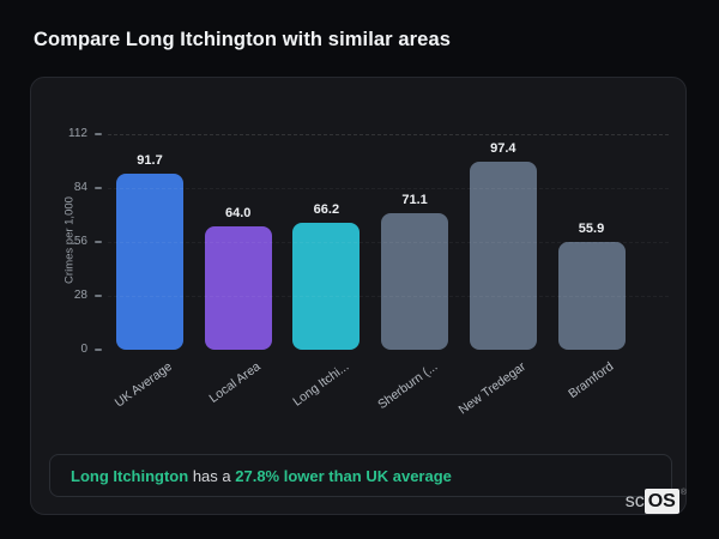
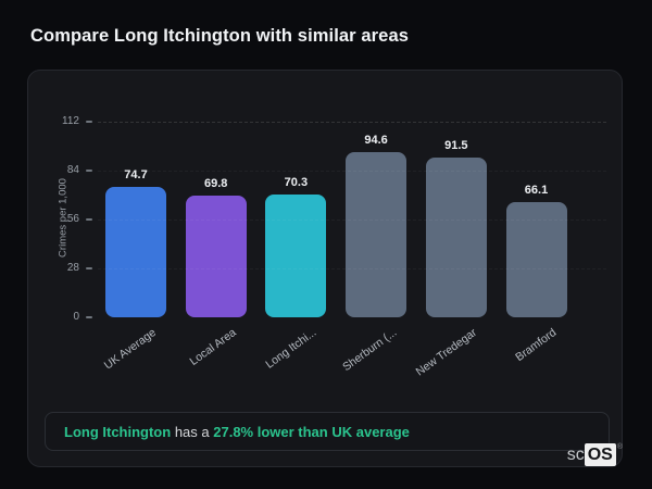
UK Average: 91.7 -> 74.7
Local Area: 64.0 -> 69.8
Long Itchi...: 66.2 -> 70.3
Sherburn (...: 71.1 -> 94.6
New Tredegar: 97.4 -> 91.5
Bramford: 55.9 -> 66.1
